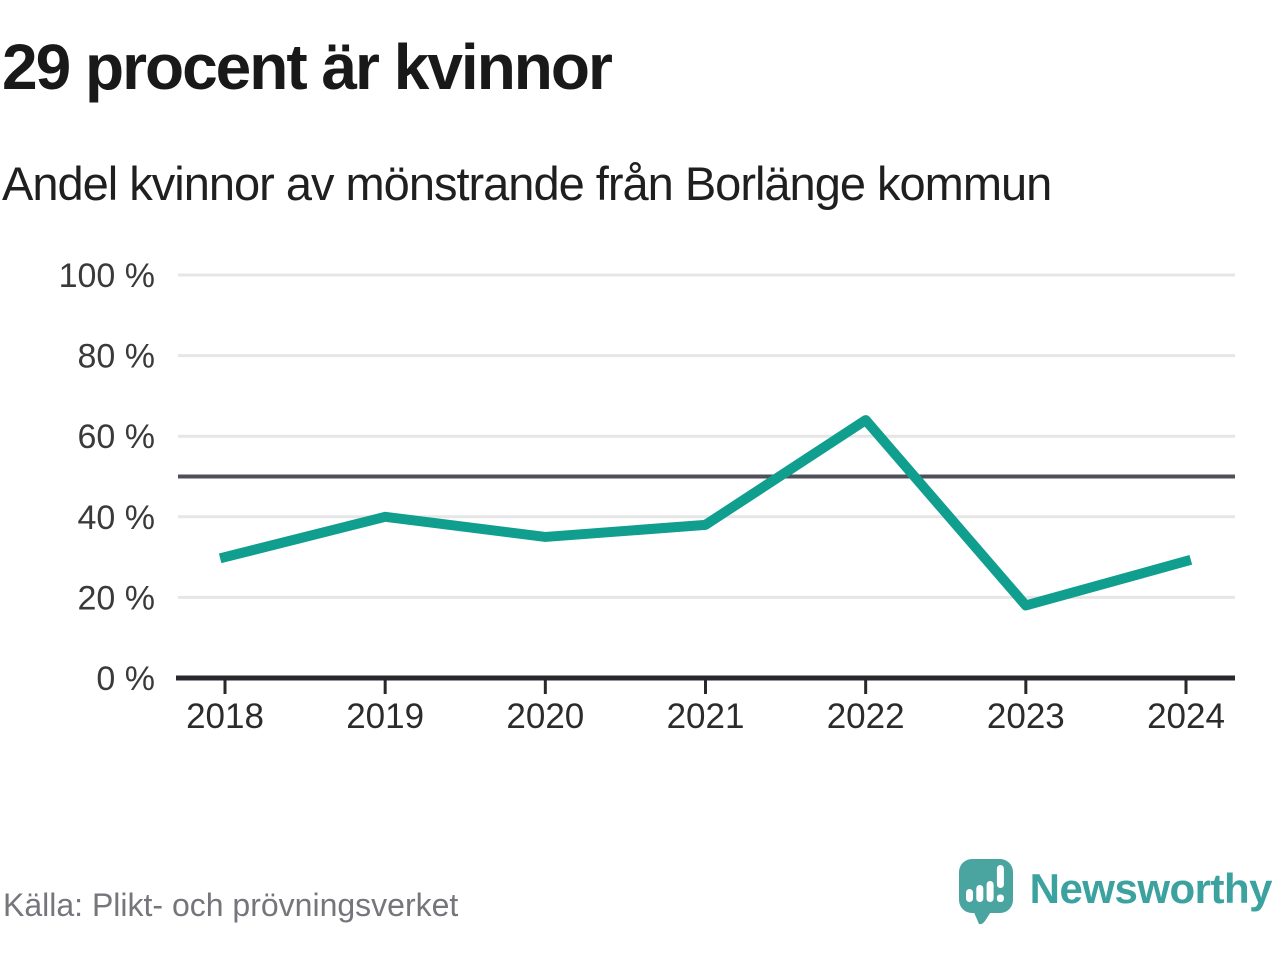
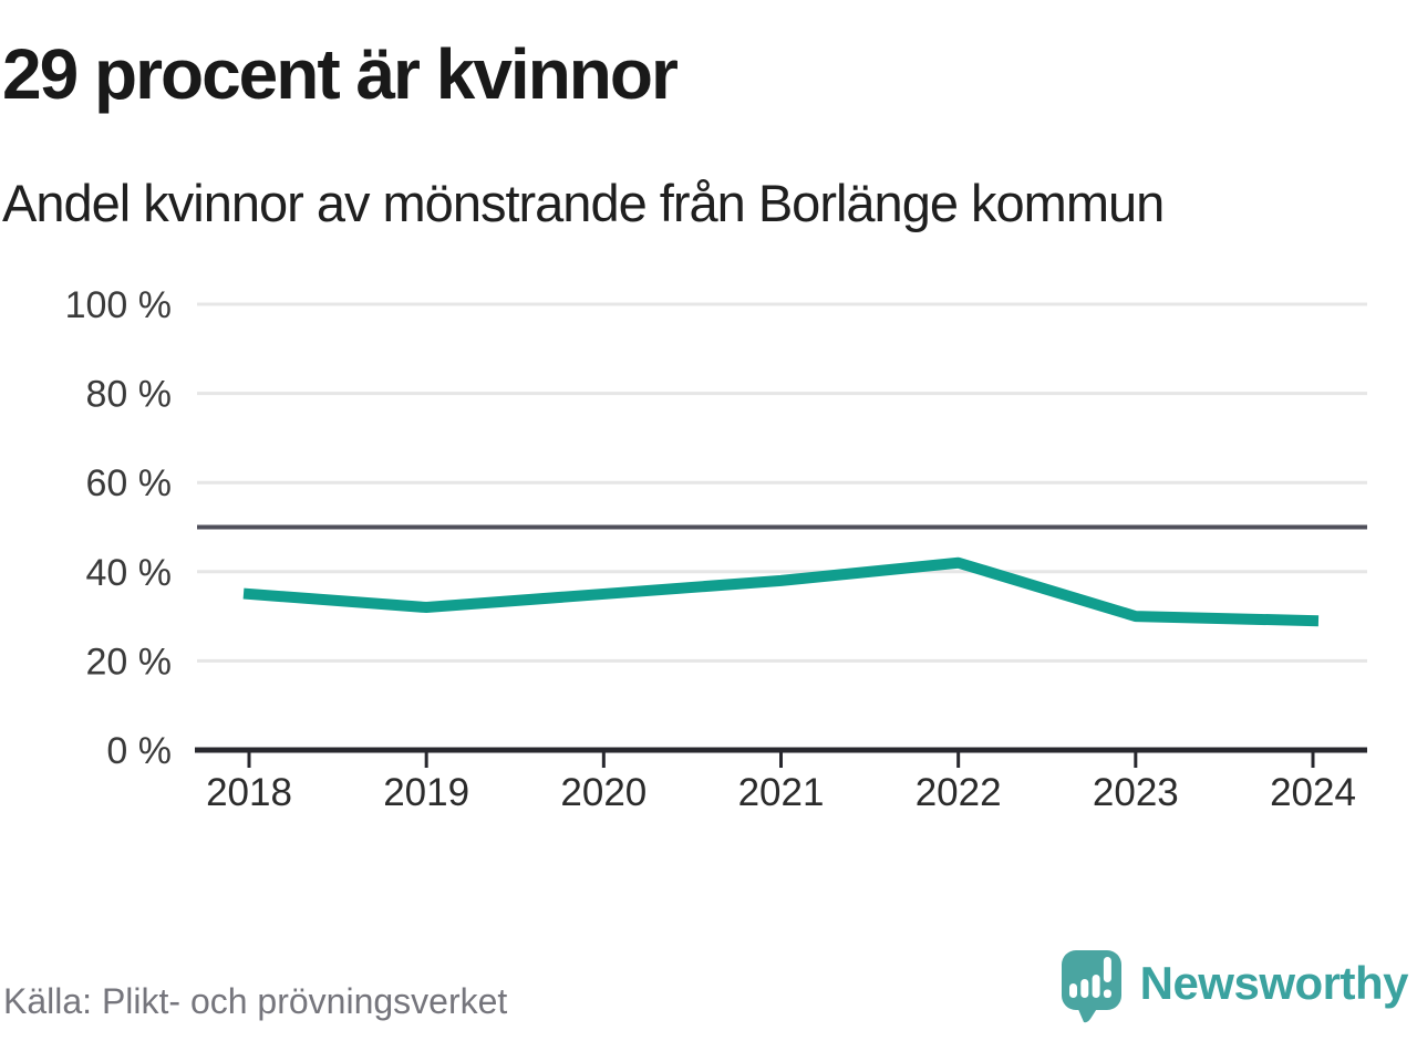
2018: 30% -> 35%
2019: 40% -> 32%
2022: 64% -> 42%
2023: 18% -> 30%
